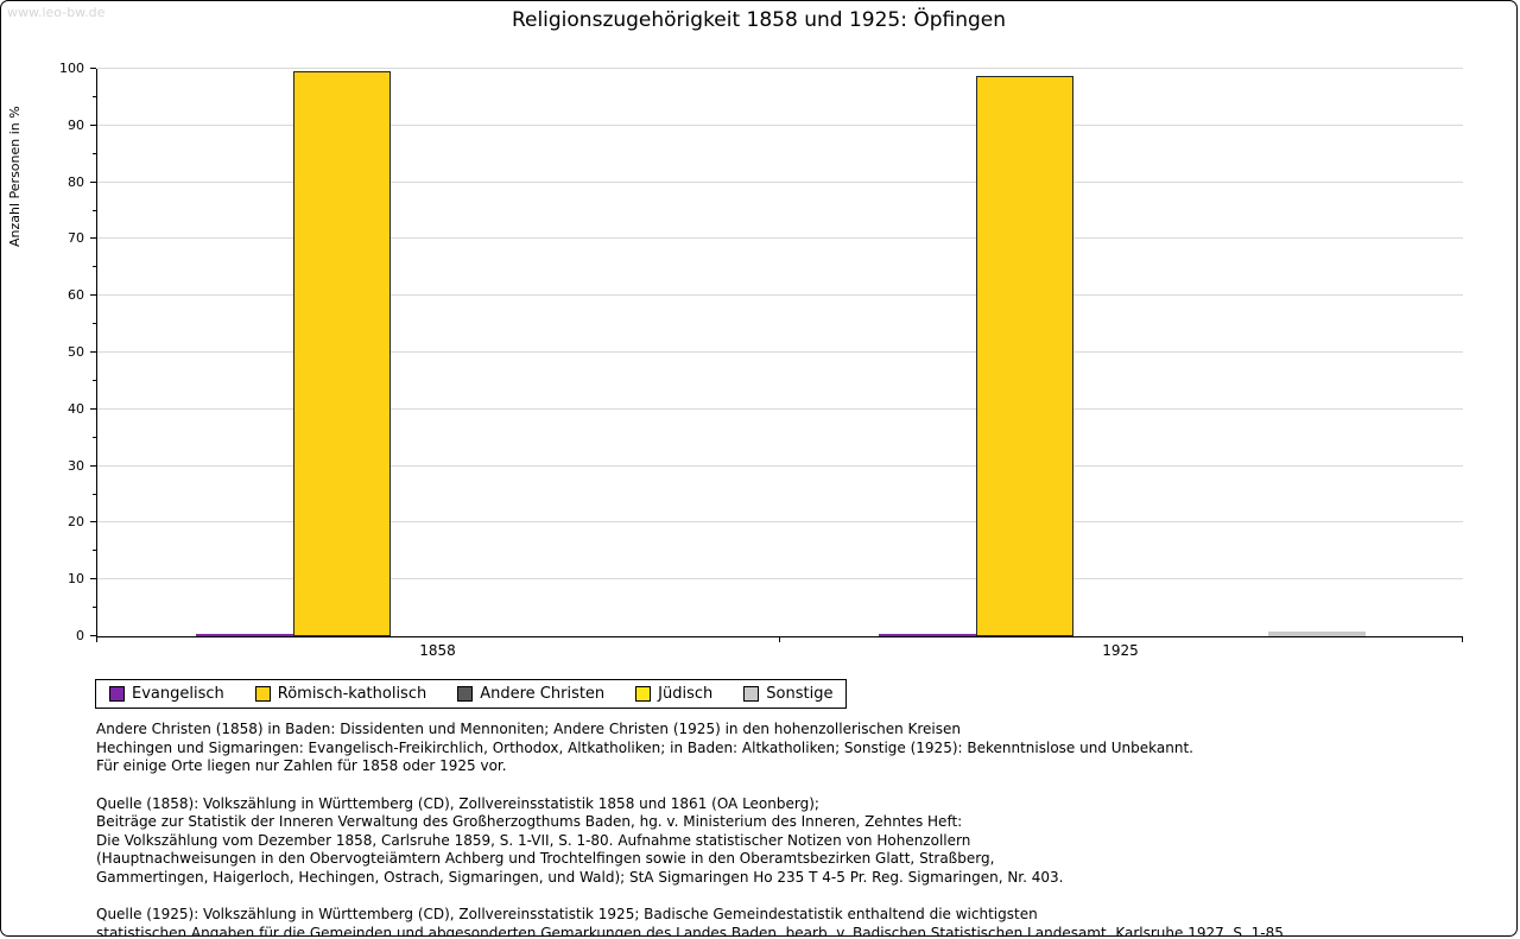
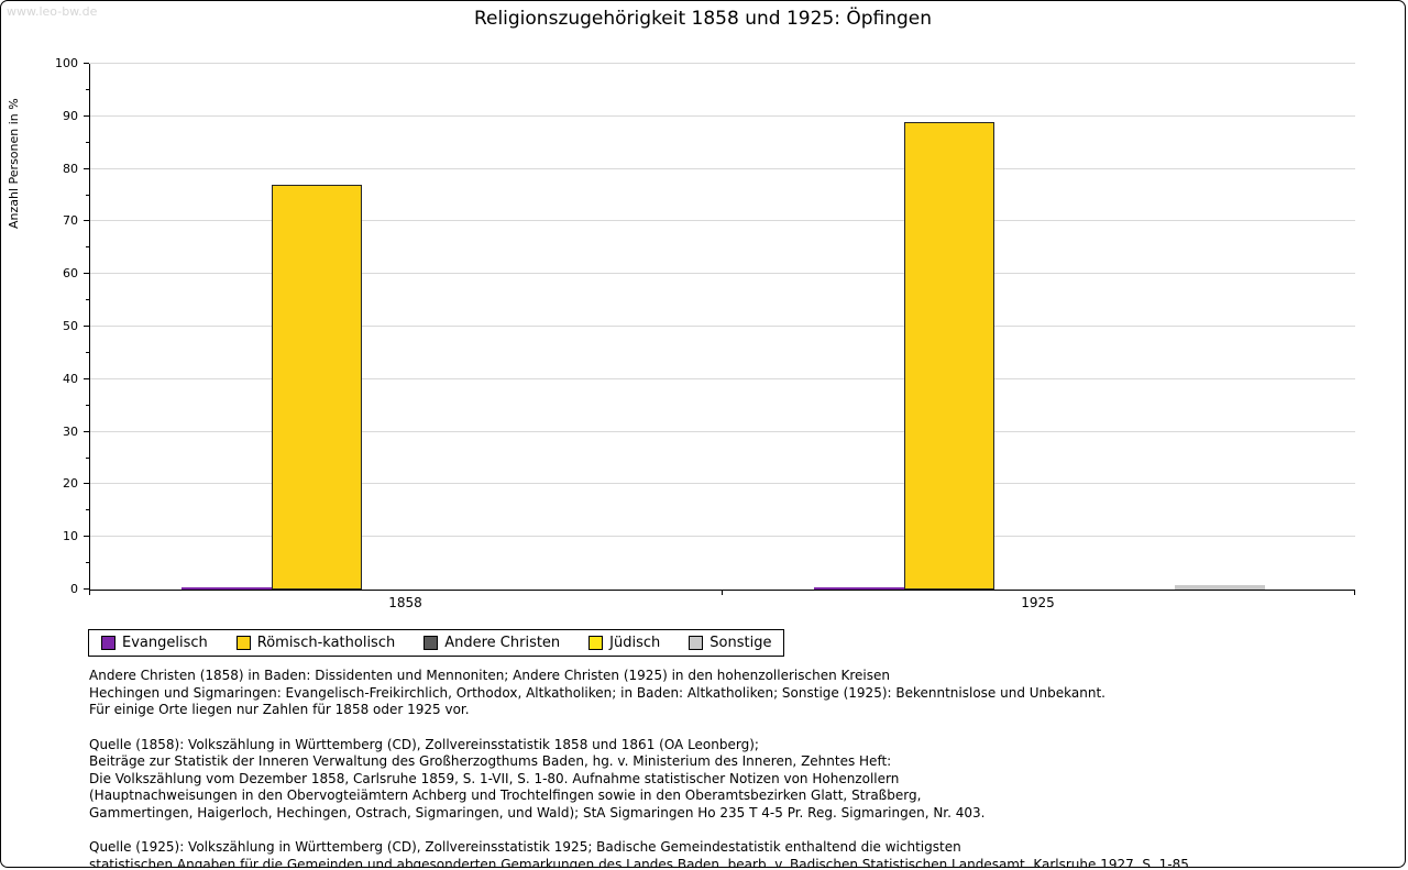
Römisch-katholisch/1858: 100 -> 77
Römisch-katholisch/1925: 99 -> 89
